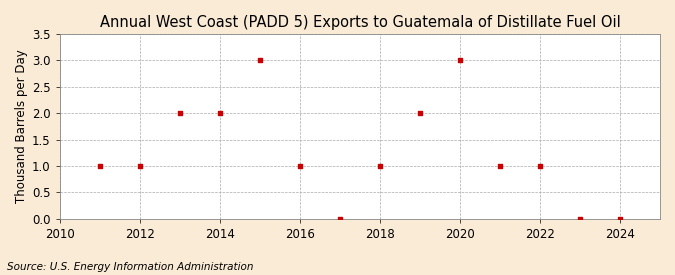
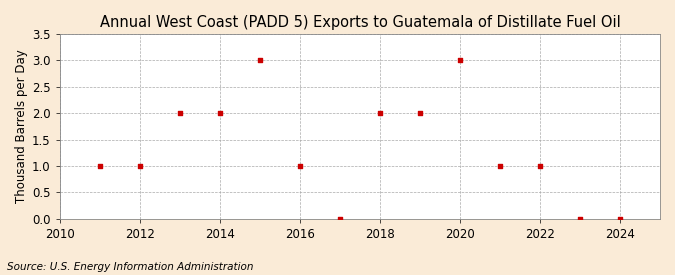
2018: 1 -> 2
